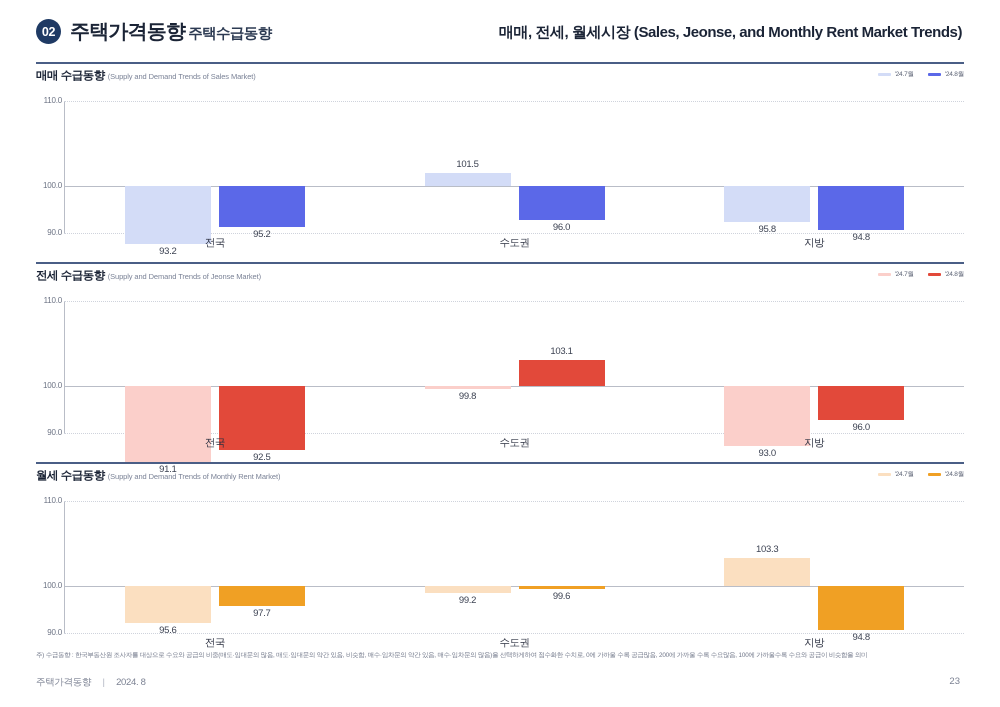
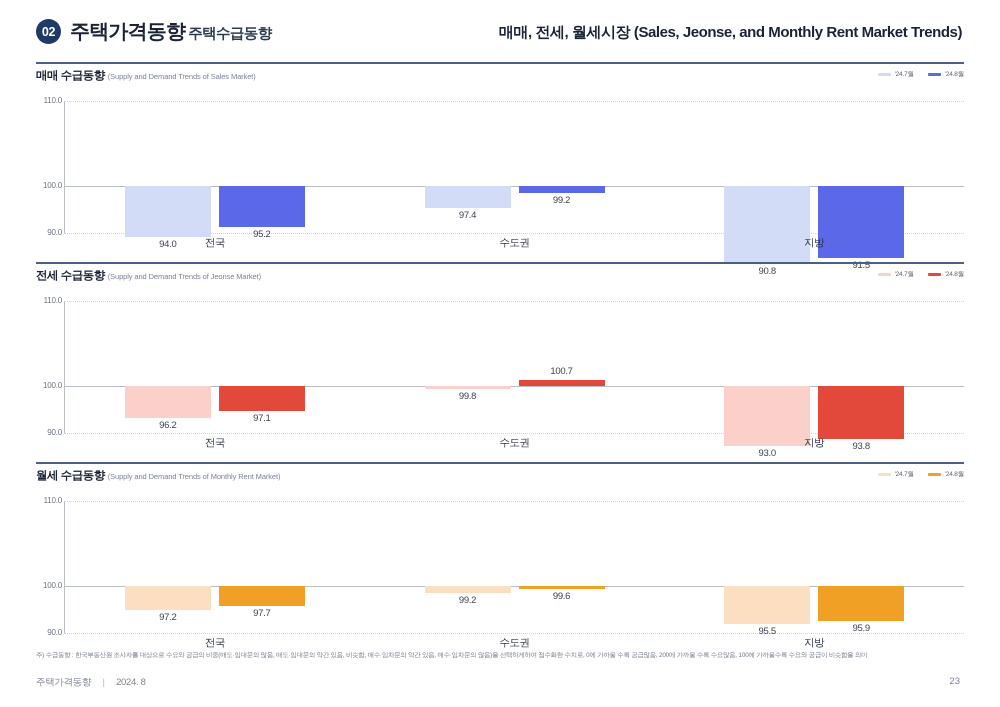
매매 수급동향/'24.7월/전국: 93.2 -> 94.0
매매 수급동향/'24.7월/수도권: 101.5 -> 97.4
매매 수급동향/'24.8월/수도권: 96.0 -> 99.2
매매 수급동향/'24.7월/지방: 95.8 -> 90.8
매매 수급동향/'24.8월/지방: 94.8 -> 91.5
전세 수급동향/'24.7월/전국: 91.1 -> 96.2
전세 수급동향/'24.8월/전국: 92.5 -> 97.1
전세 수급동향/'24.8월/수도권: 103.1 -> 100.7
전세 수급동향/'24.8월/지방: 96.0 -> 93.8
월세 수급동향/'24.7월/전국: 95.6 -> 97.2
월세 수급동향/'24.7월/지방: 103.3 -> 95.5
월세 수급동향/'24.8월/지방: 94.8 -> 95.9
